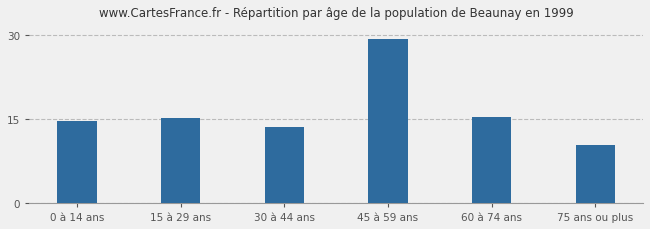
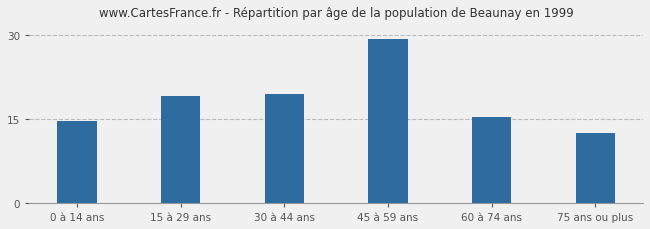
15 à 29 ans: 15.2 -> 19.1
30 à 44 ans: 13.6 -> 19.6
75 ans ou plus: 10.4 -> 12.5
